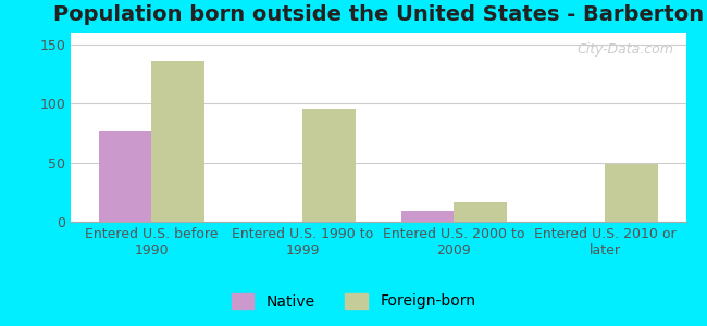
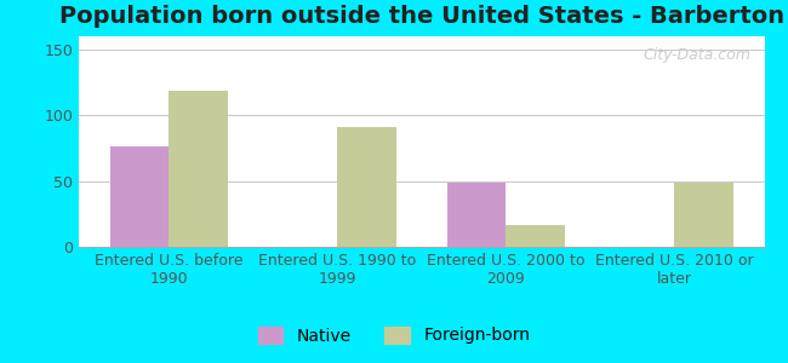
Foreign-born/Entered U.S. before 1990: 136 -> 119
Foreign-born/Entered U.S. 1990 to 1999: 96 -> 91
Native/Entered U.S. 2000 to 2009: 9 -> 49
